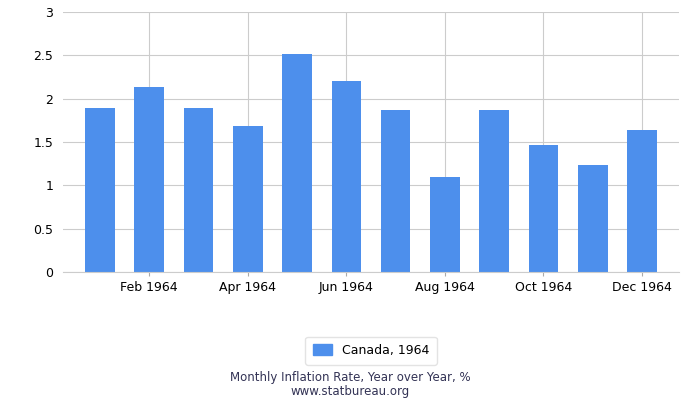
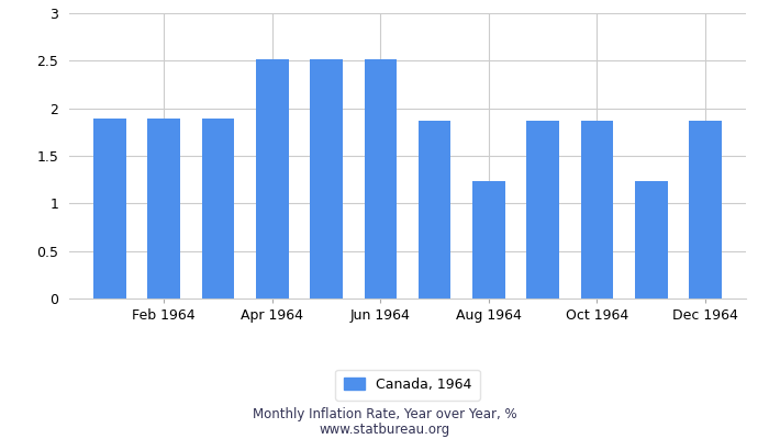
Feb 1964: 2.14 -> 1.89
Apr 1964: 1.68 -> 2.52
Jun 1964: 2.20 -> 2.52
Aug 1964: 1.10 -> 1.24
Oct 1964: 1.46 -> 1.87
Dec 1964: 1.64 -> 1.87
